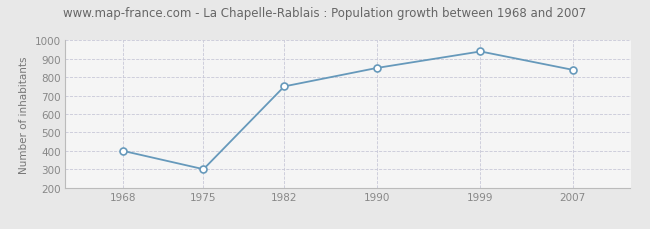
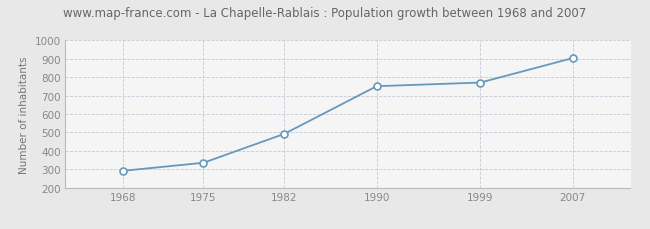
1968: 400 -> 290
1975: 300 -> 340
1982: 750 -> 490
1990: 850 -> 750
1999: 940 -> 770
2007: 840 -> 900
